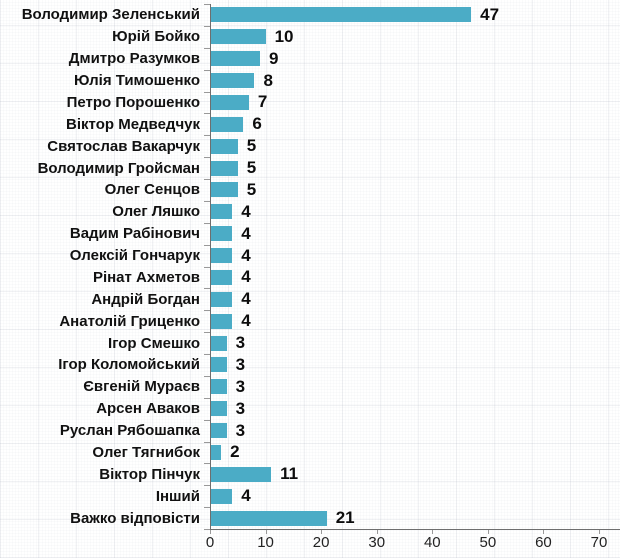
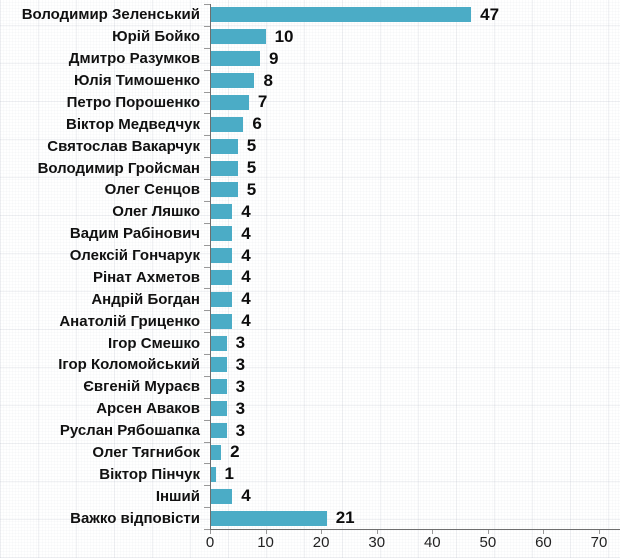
Віктор Пінчук: 11 -> 1
